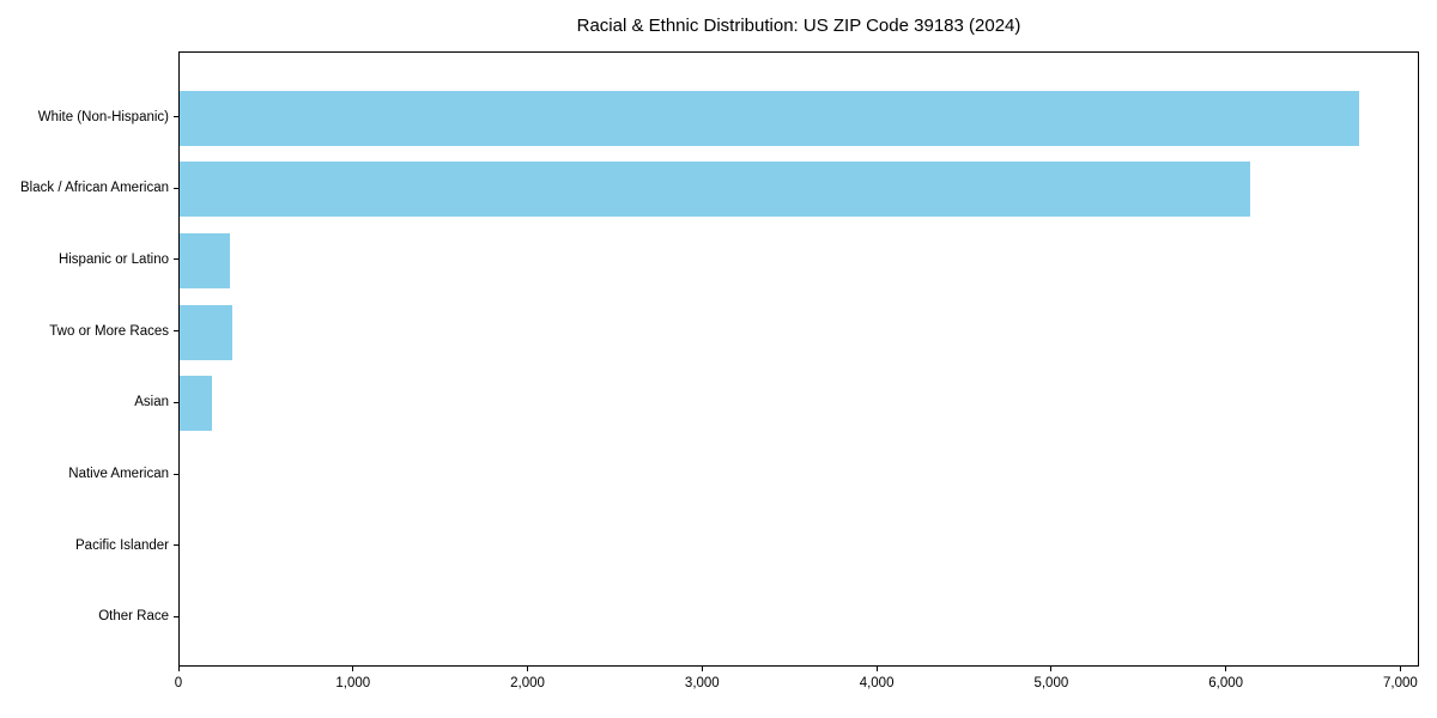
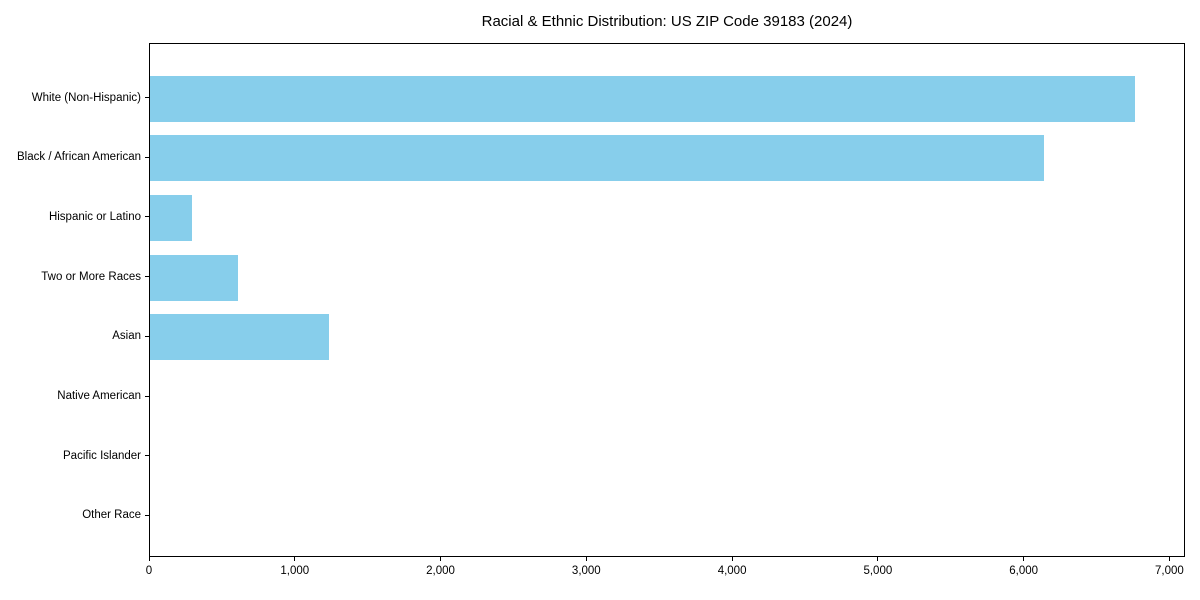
Two or More Races: 300 -> 600
Asian: 180 -> 1230
